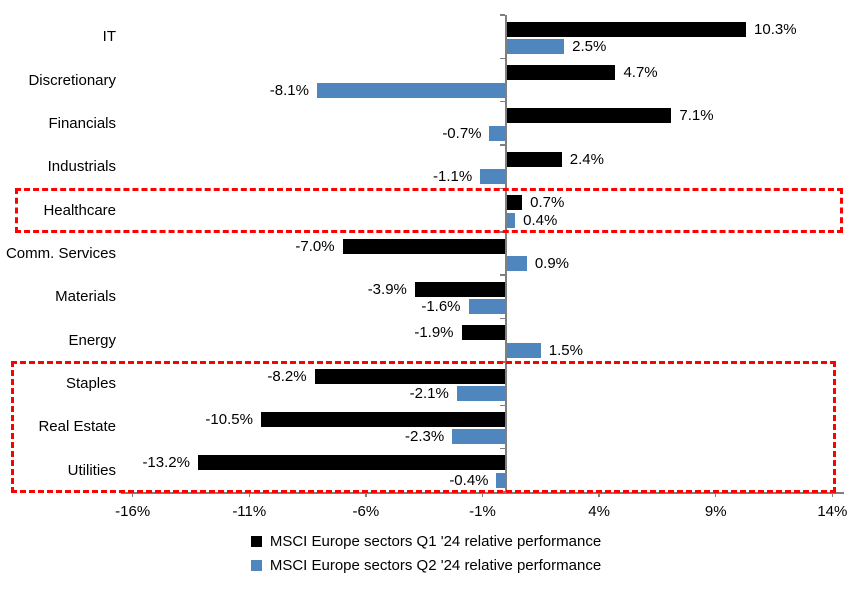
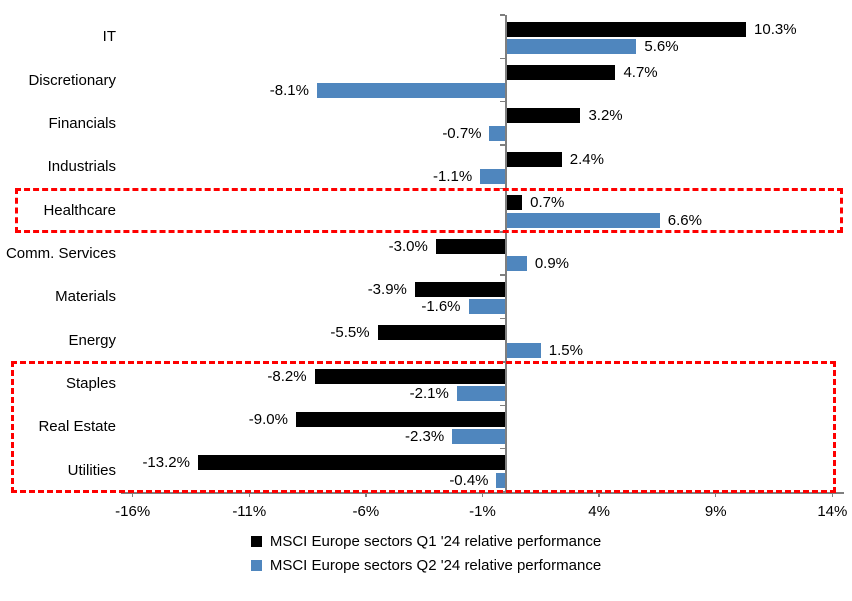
MSCI Europe sectors Q2 '24 relative performance/IT: 2.5% -> 5.6%
MSCI Europe sectors Q1 '24 relative performance/Financials: 7.1% -> 3.2%
MSCI Europe sectors Q2 '24 relative performance/Healthcare: 0.4% -> 6.6%
MSCI Europe sectors Q1 '24 relative performance/Comm. Services: -7.0% -> -3.0%
MSCI Europe sectors Q1 '24 relative performance/Energy: -1.9% -> -5.5%
MSCI Europe sectors Q1 '24 relative performance/Real Estate: -10.5% -> -9.0%
